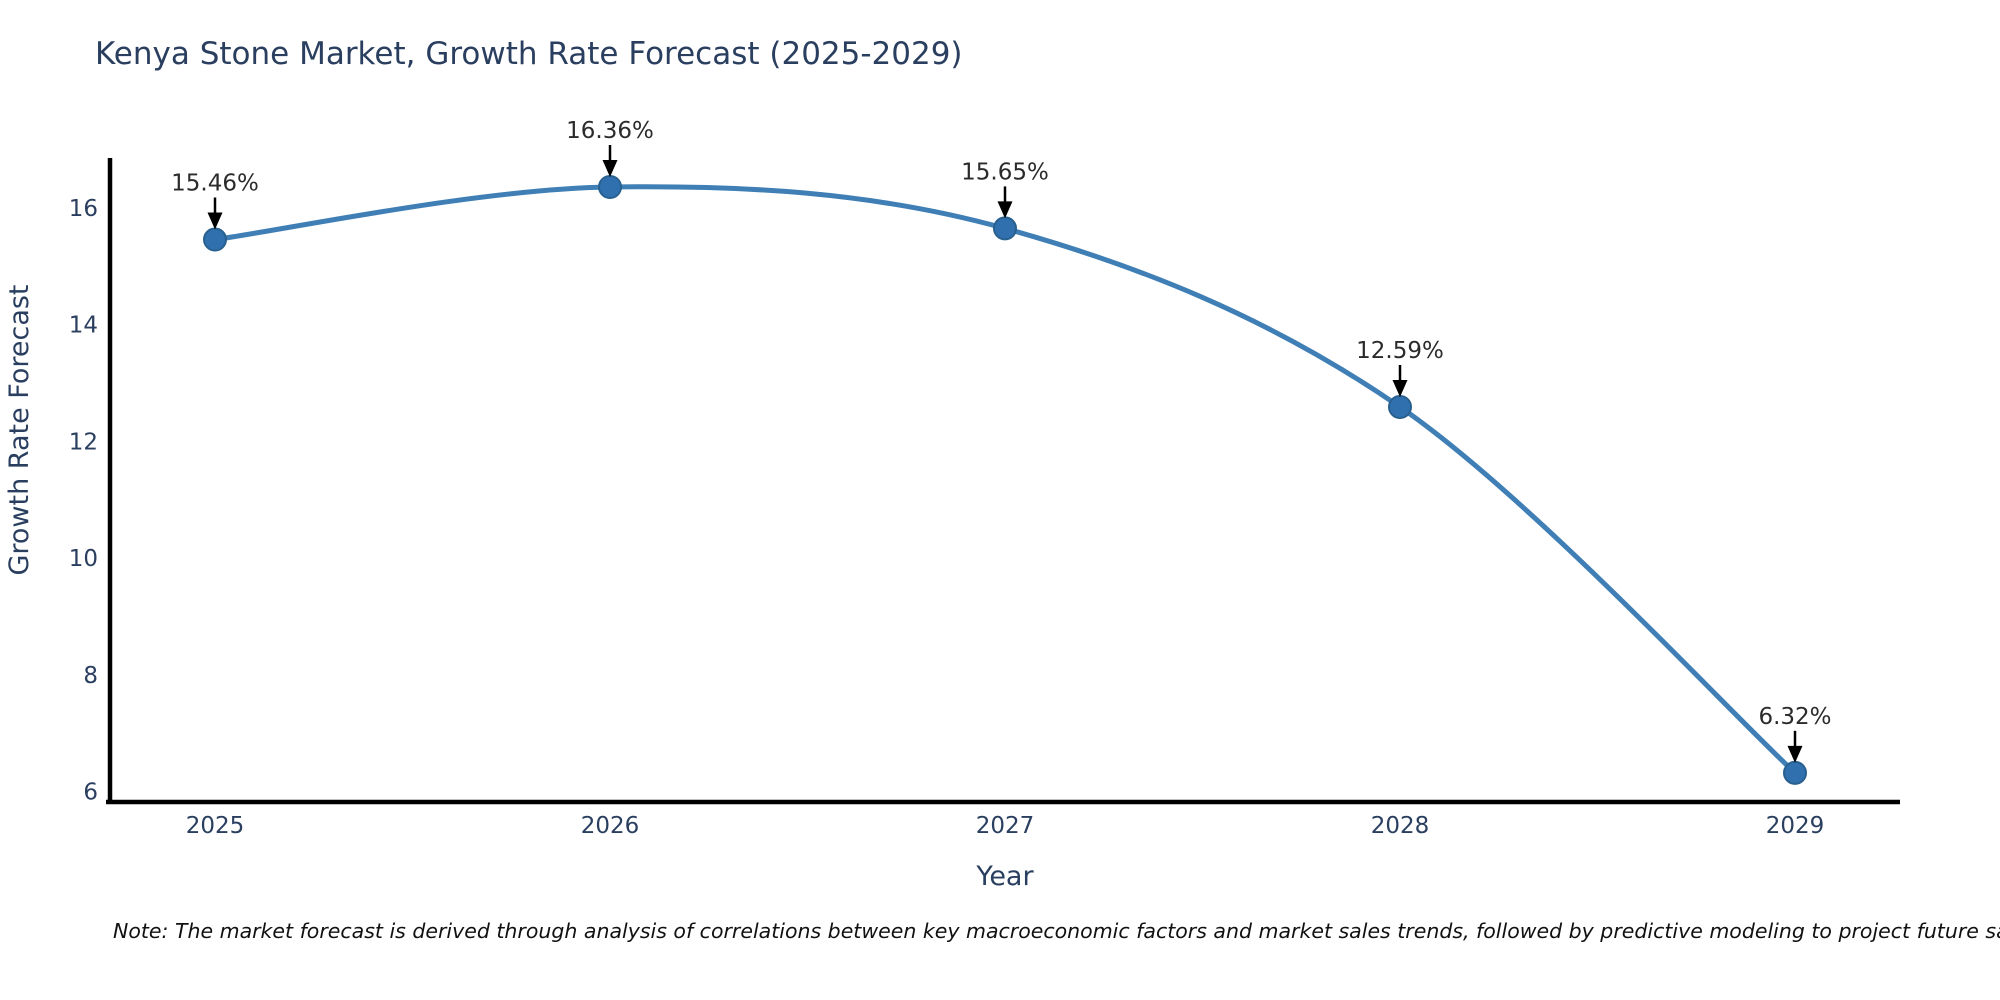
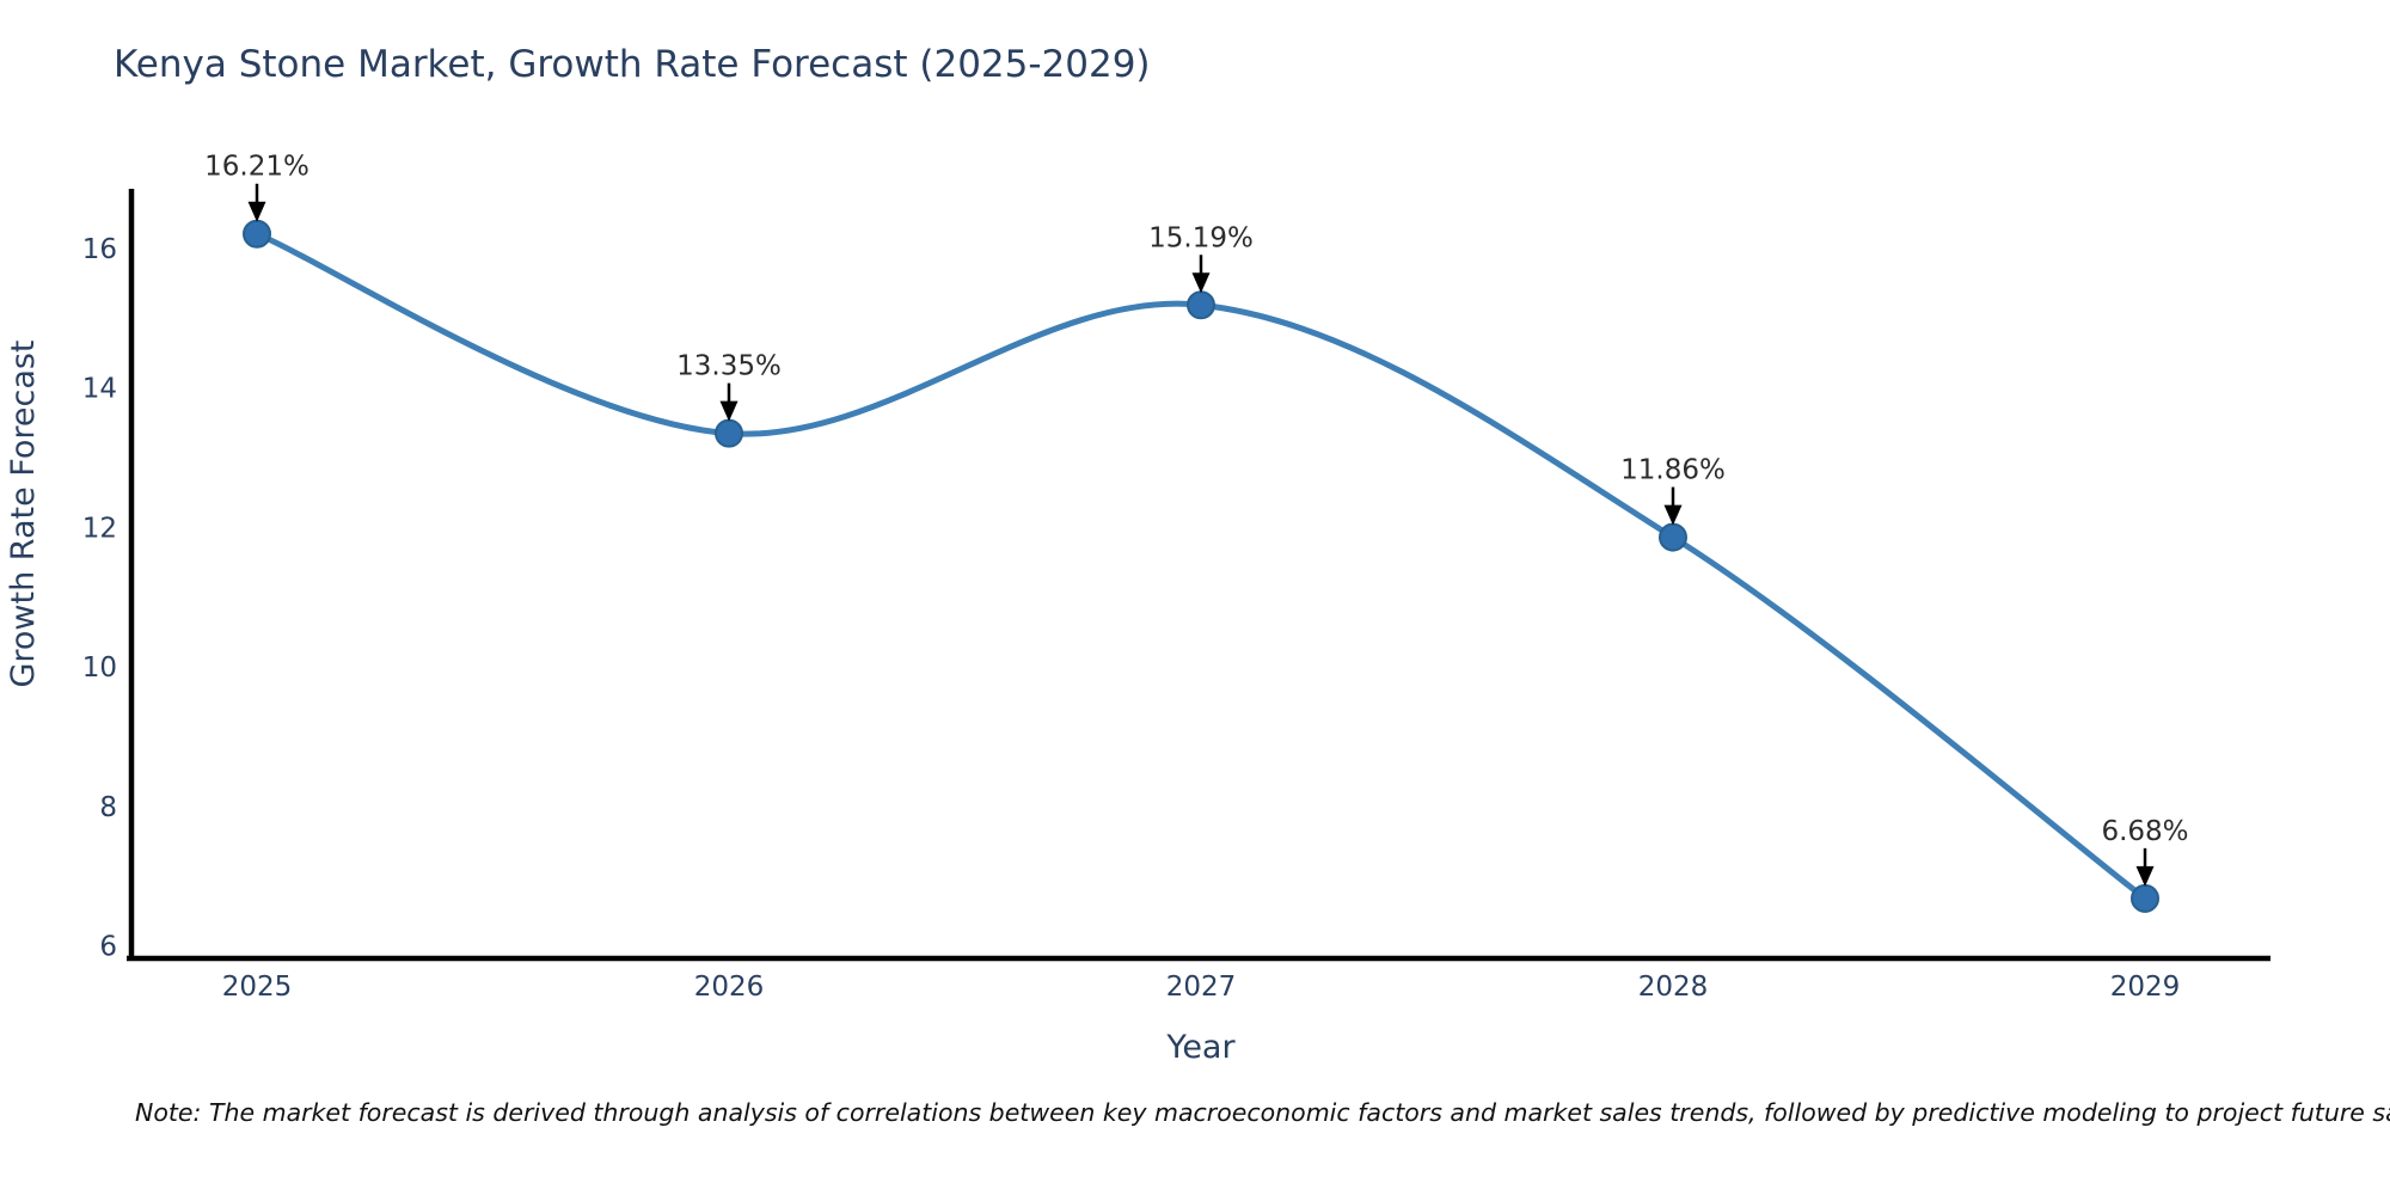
2025: 15.46% -> 16.21%
2026: 16.36% -> 13.35%
2027: 15.65% -> 15.19%
2028: 12.59% -> 11.86%
2029: 6.32% -> 6.68%
